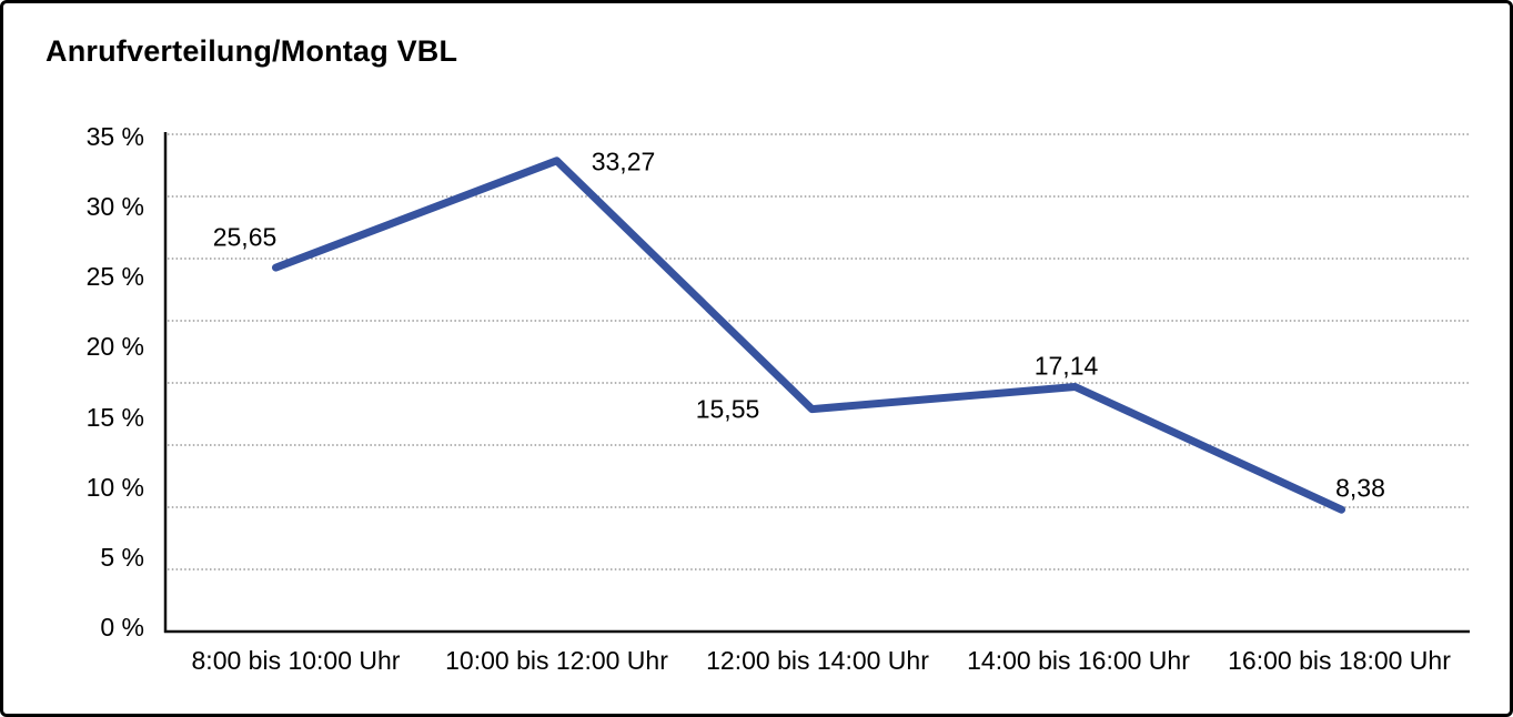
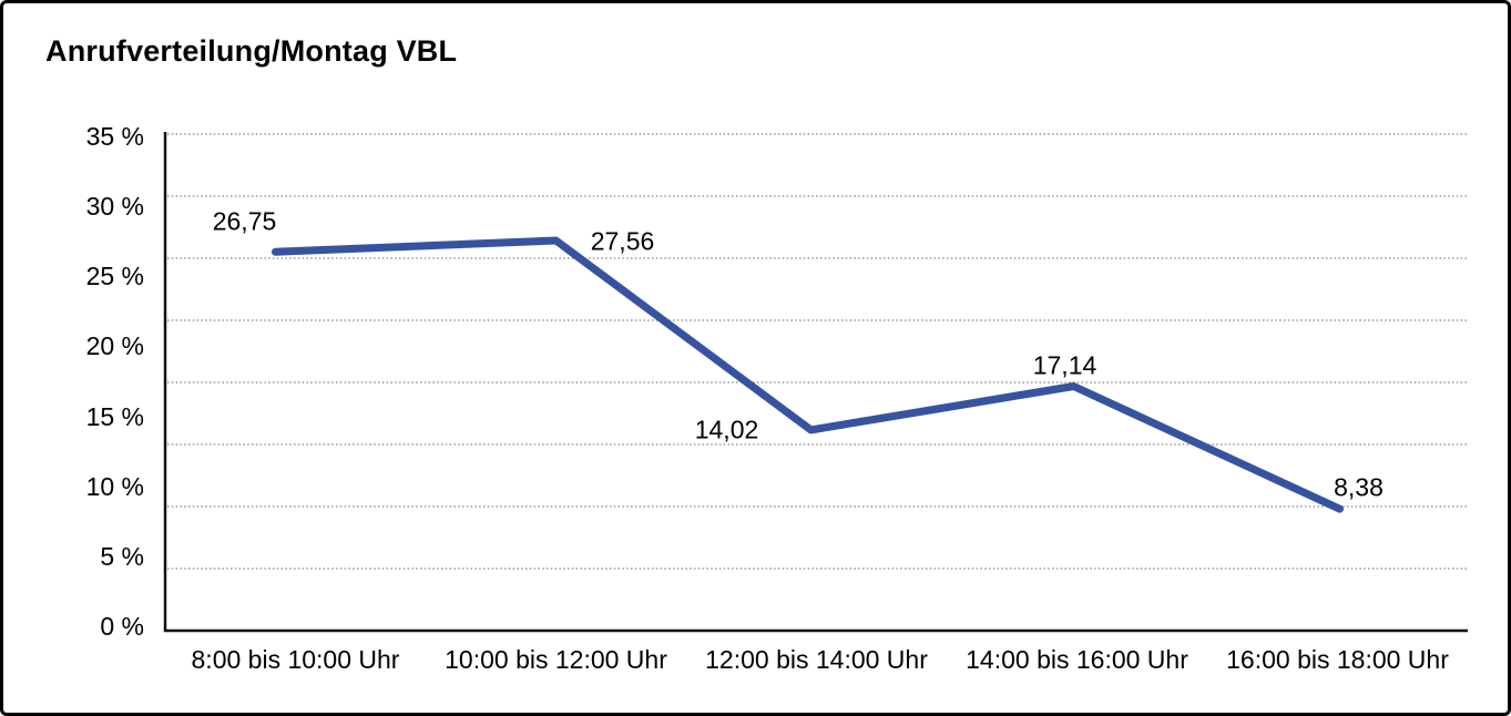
8:00 bis 10:00 Uhr: 25,65 -> 26,75
10:00 bis 12:00 Uhr: 33,27 -> 27,56
12:00 bis 14:00 Uhr: 15,55 -> 14,02
